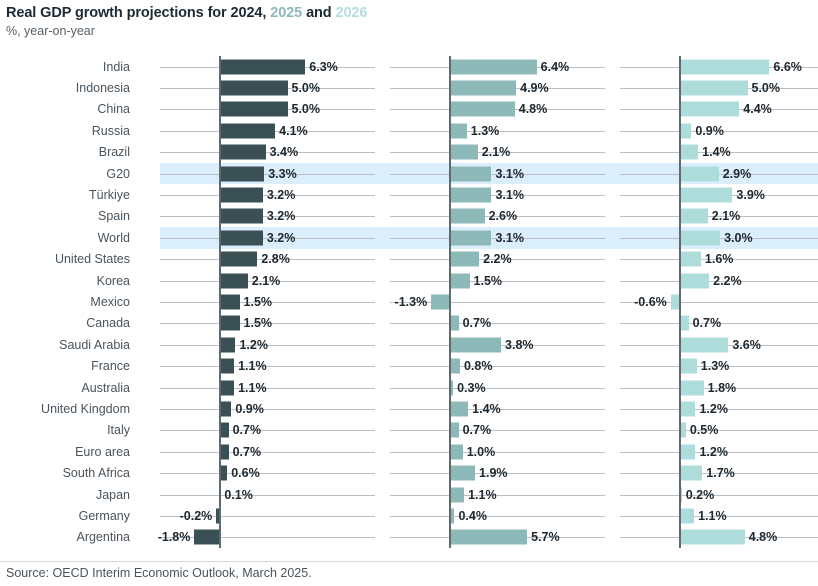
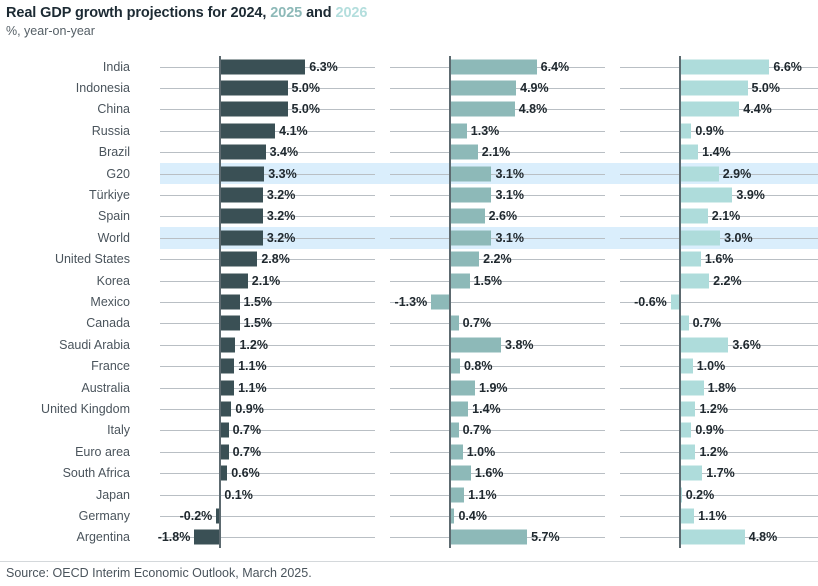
2026/France: 1.3% -> 1.0%
2025/Australia: 0.3% -> 1.9%
2026/Italy: 0.5% -> 0.9%
2025/South Africa: 1.9% -> 1.6%
